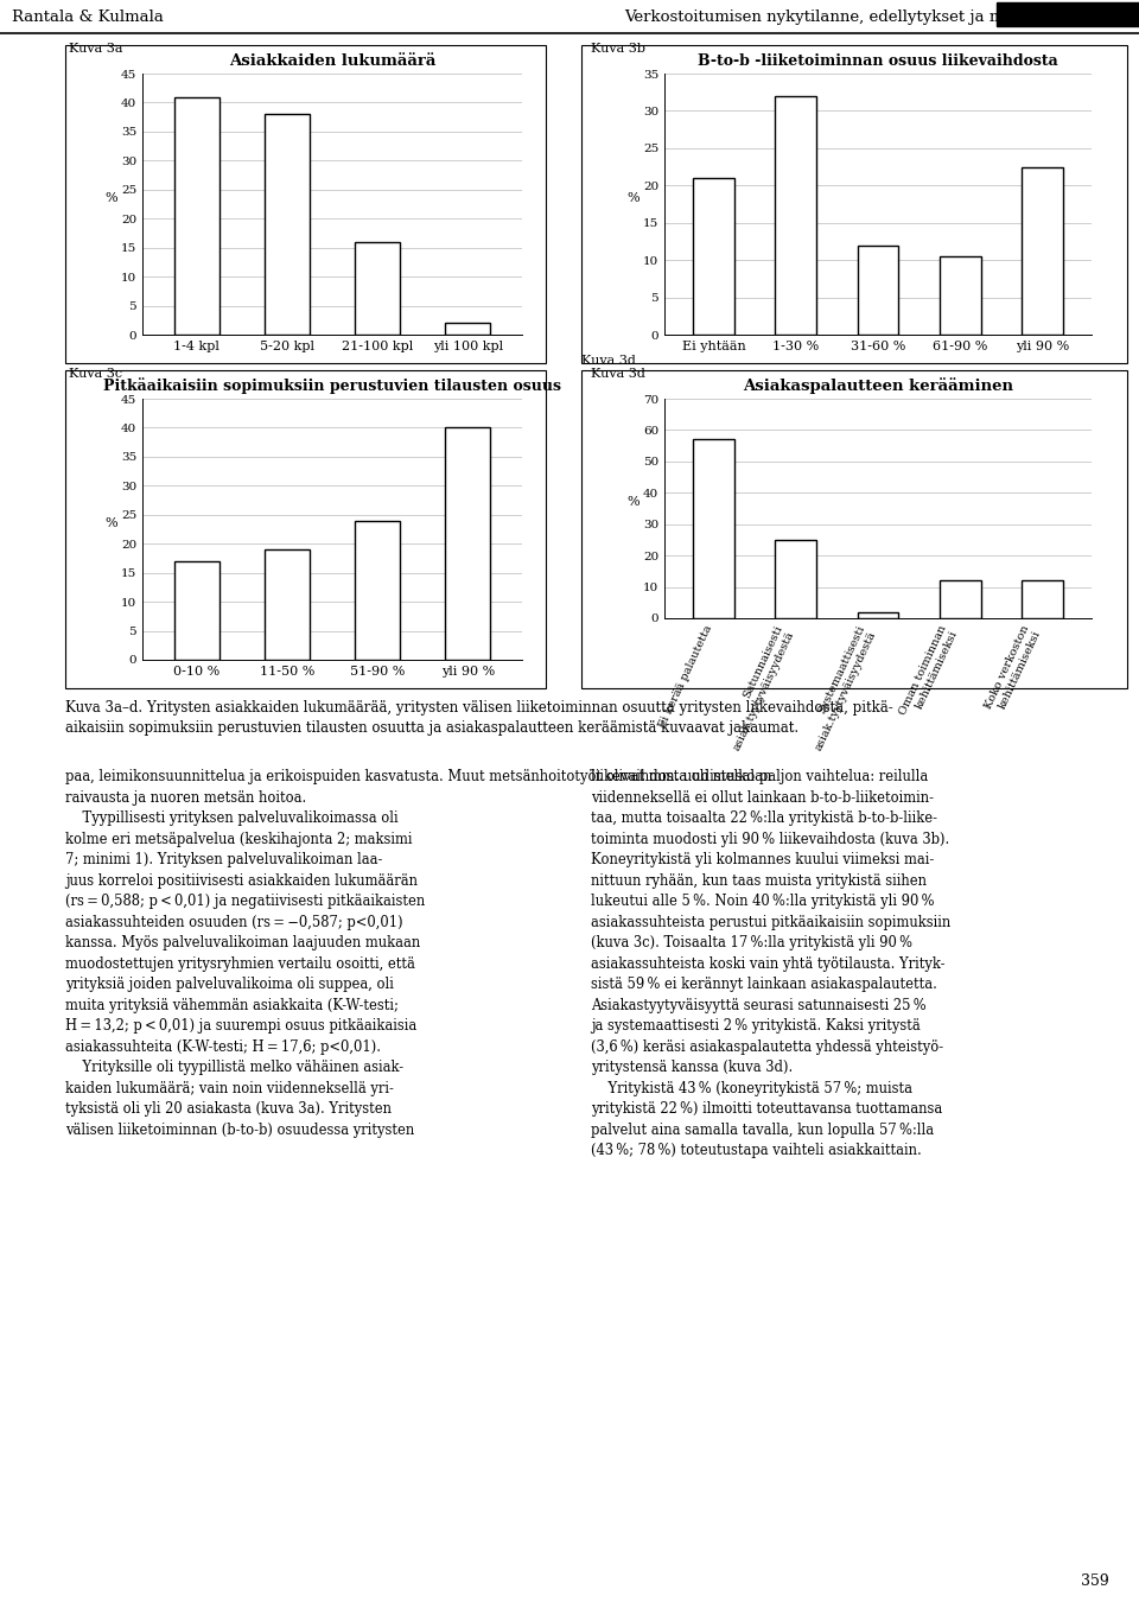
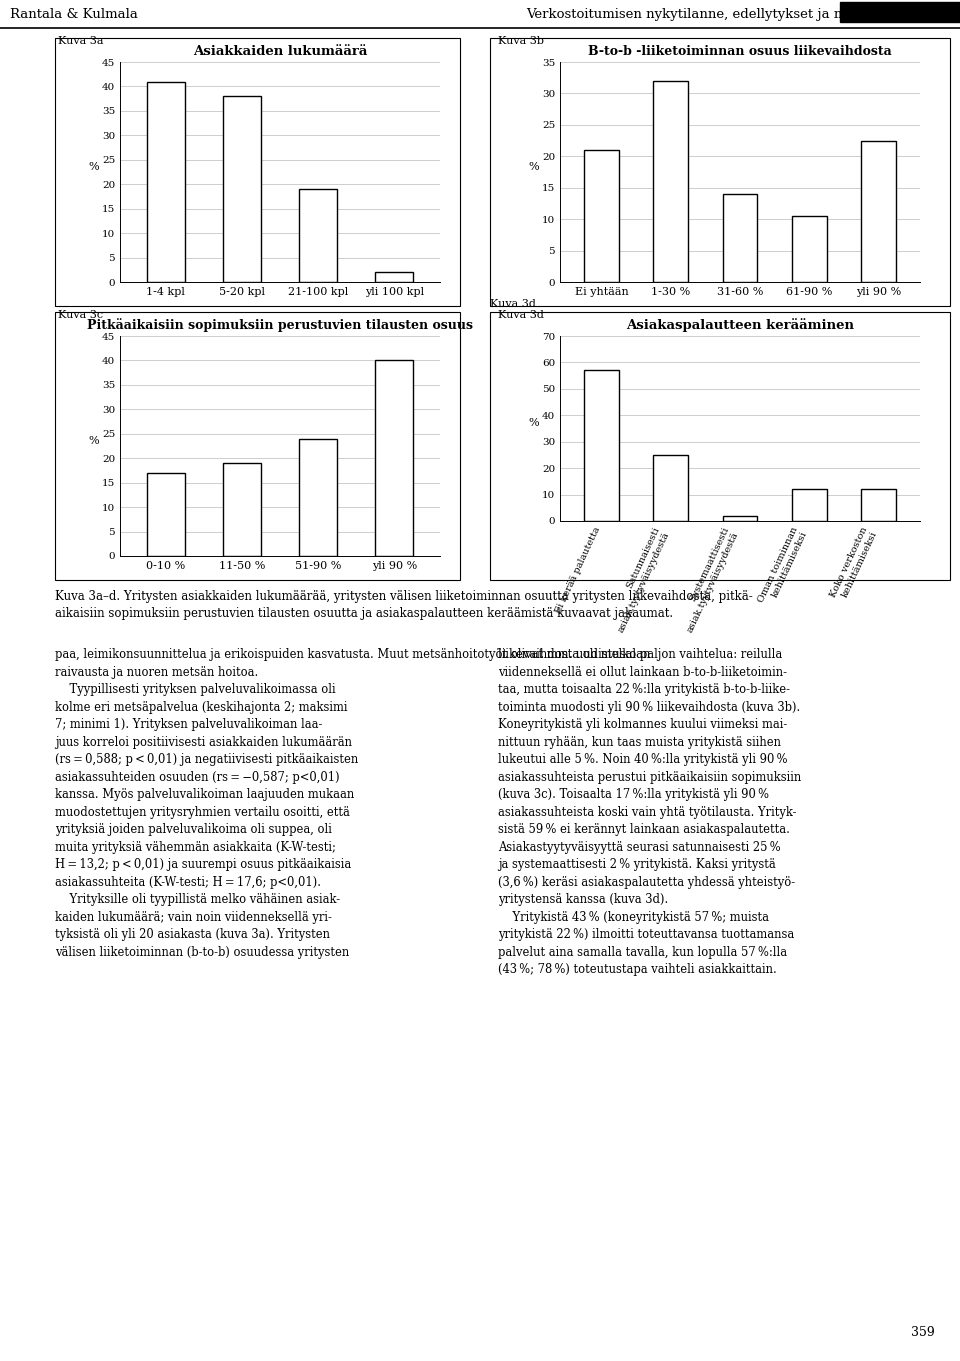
Asiakkaiden lukumäärä/21-100 kpl: 16 -> 19
B-to-b -liiketoiminnan osuus liikevaihdosta/31-60 %: 12.0 -> 14.0
